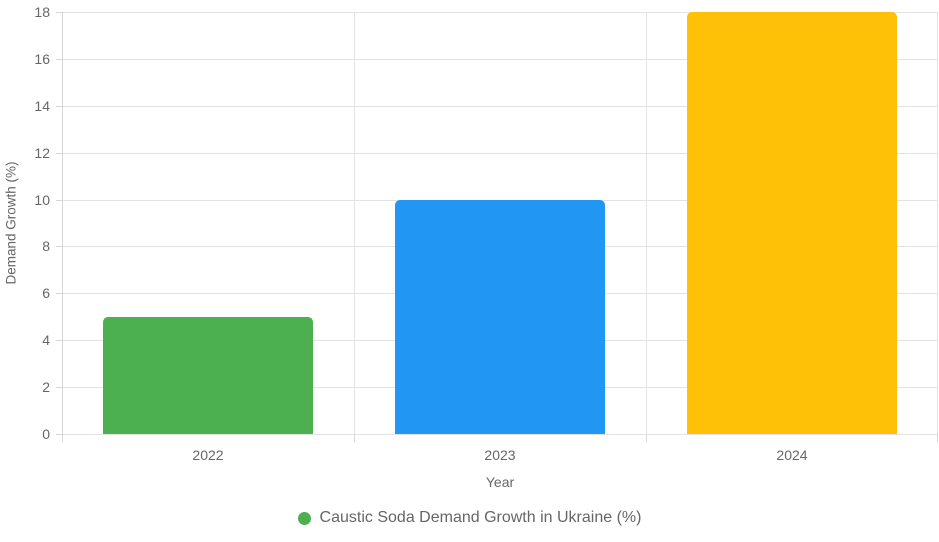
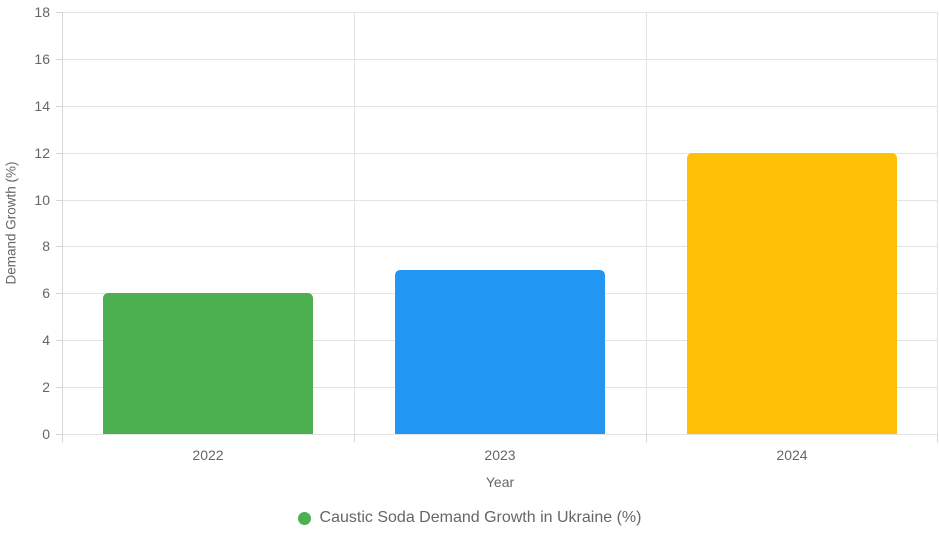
2022: 5 -> 6
2023: 10 -> 7
2024: 18 -> 12
